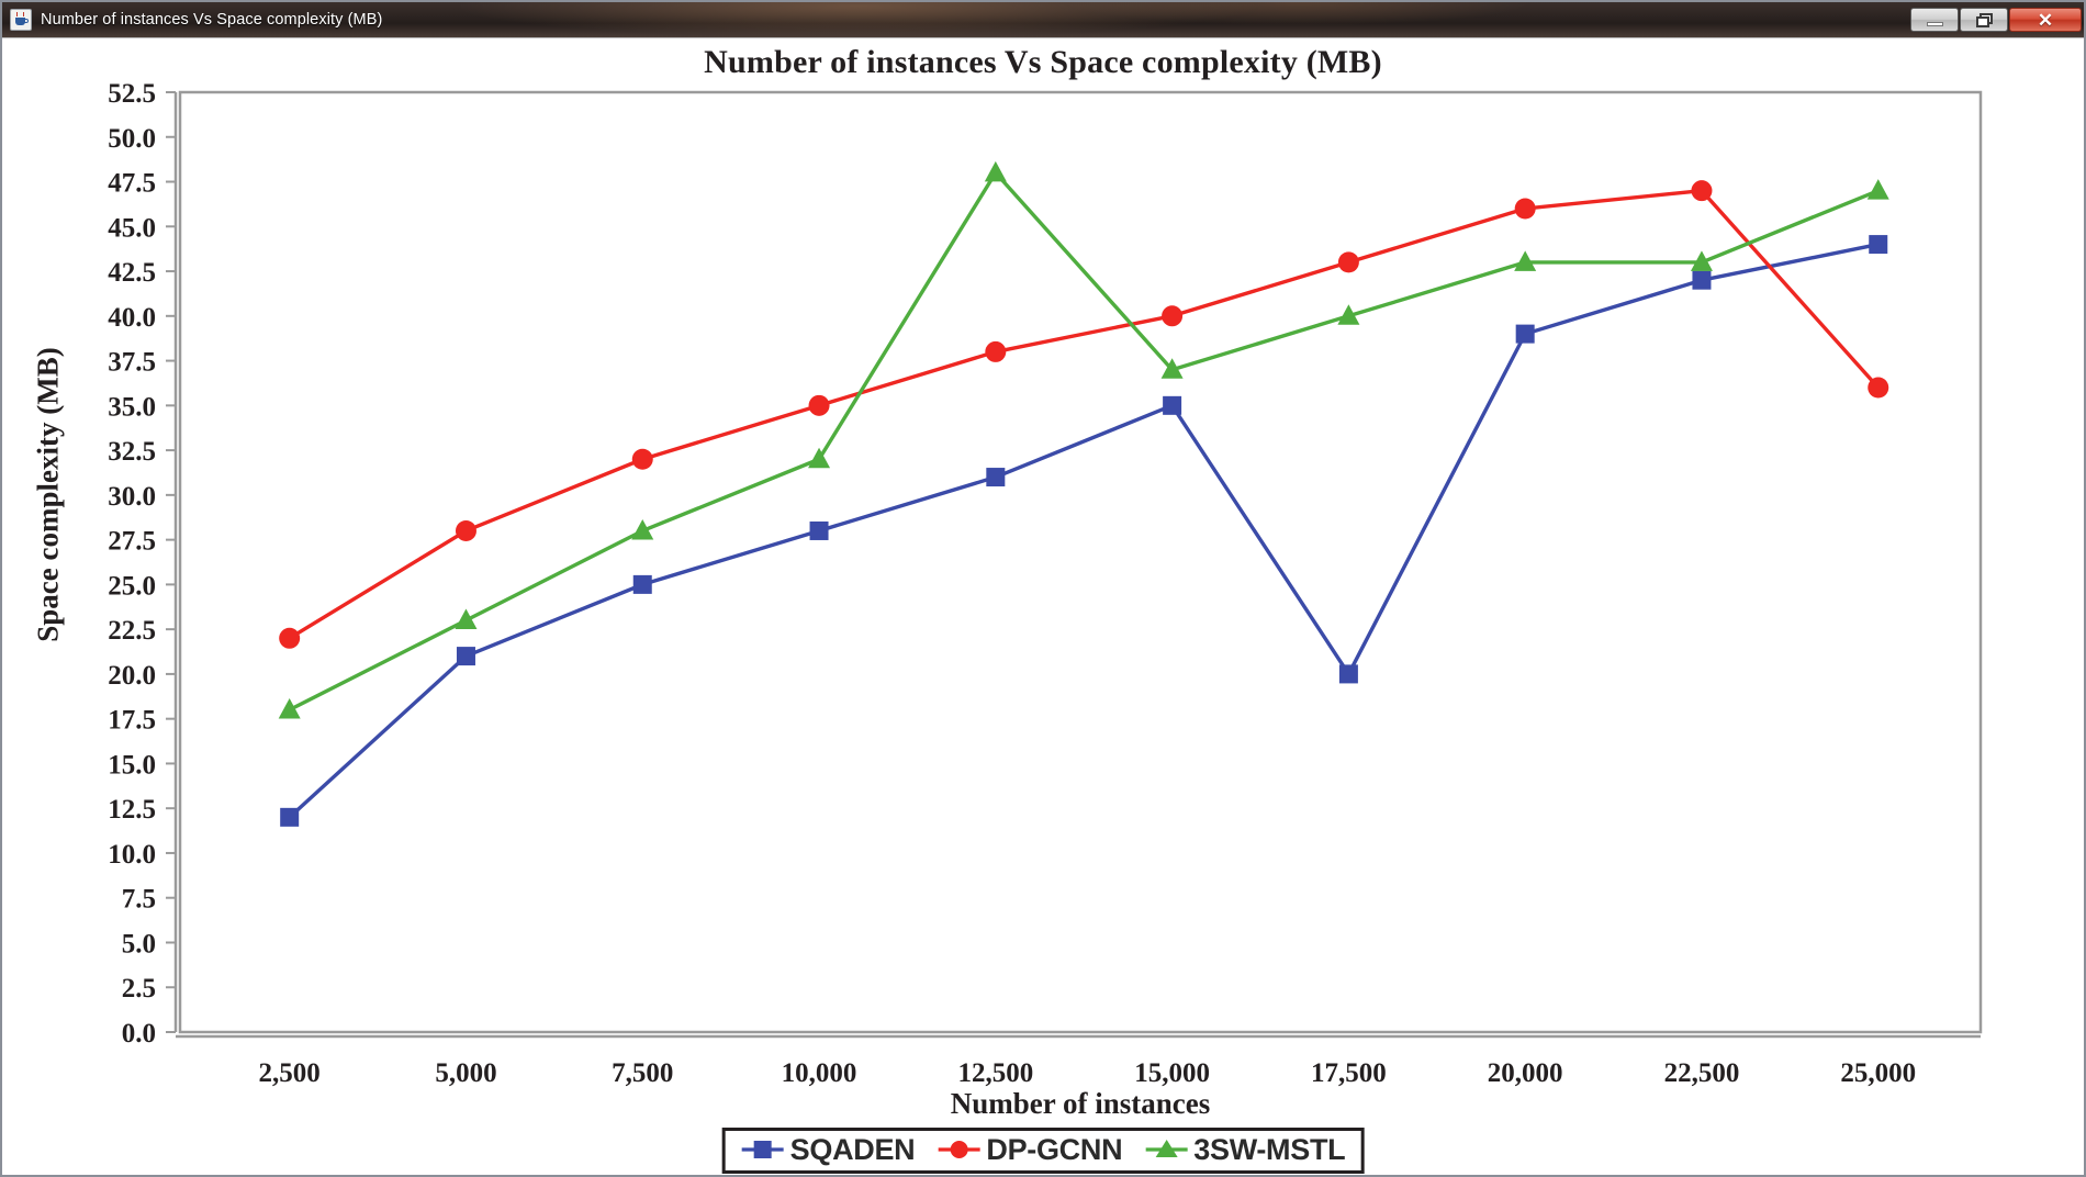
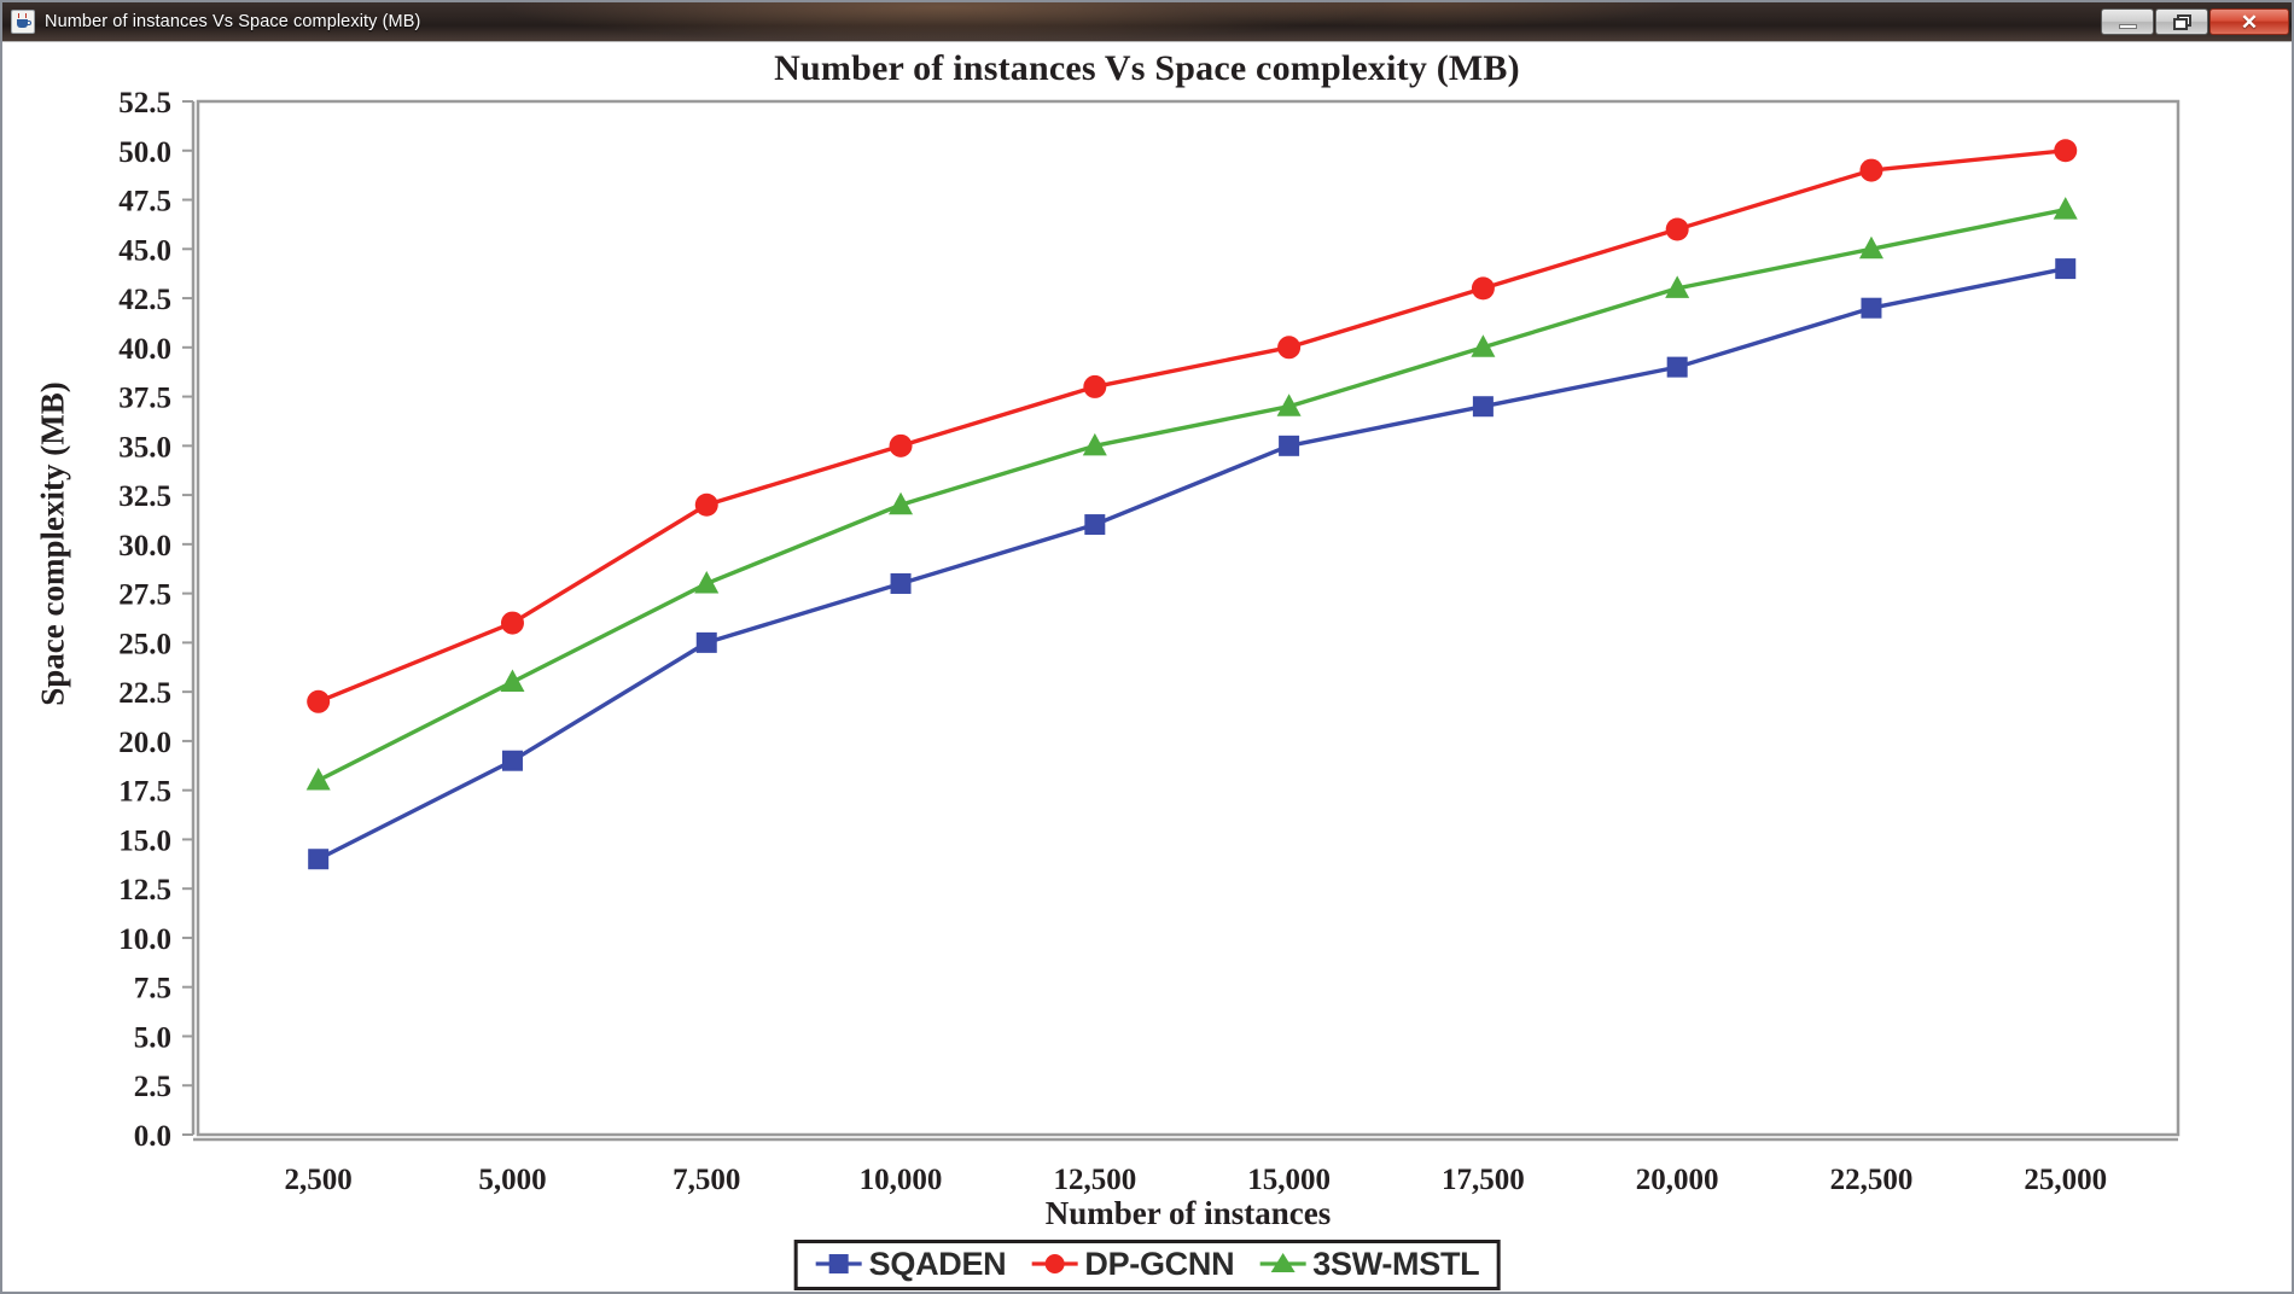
SQADEN/2,500: 12 -> 14
SQADEN/5,000: 21 -> 19
DP-GCNN/5,000: 28 -> 26
3SW-MSTL/12,500: 48 -> 35
SQADEN/17,500: 20 -> 37
DP-GCNN/22,500: 47 -> 49
3SW-MSTL/22,500: 43 -> 45
DP-GCNN/25,000: 36 -> 50
